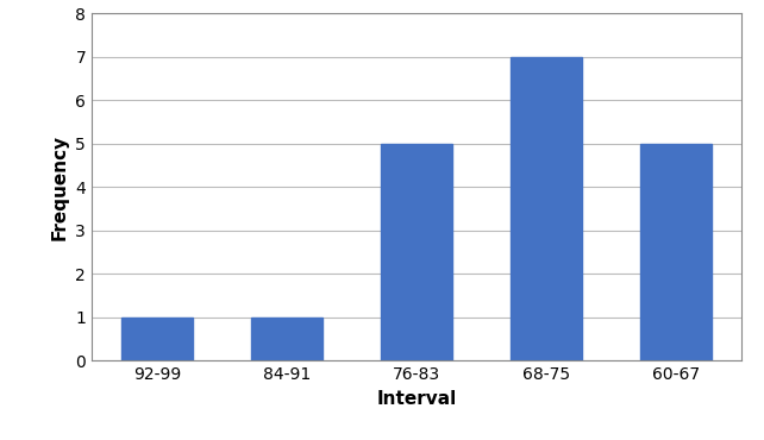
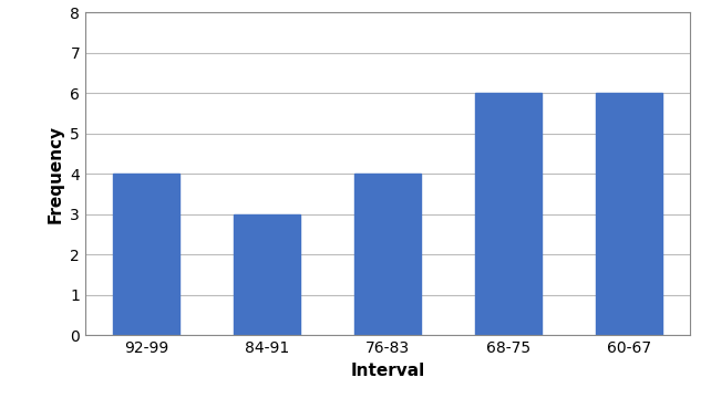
92-99: 1 -> 4
84-91: 1 -> 3
76-83: 5 -> 4
68-75: 7 -> 6
60-67: 5 -> 6
